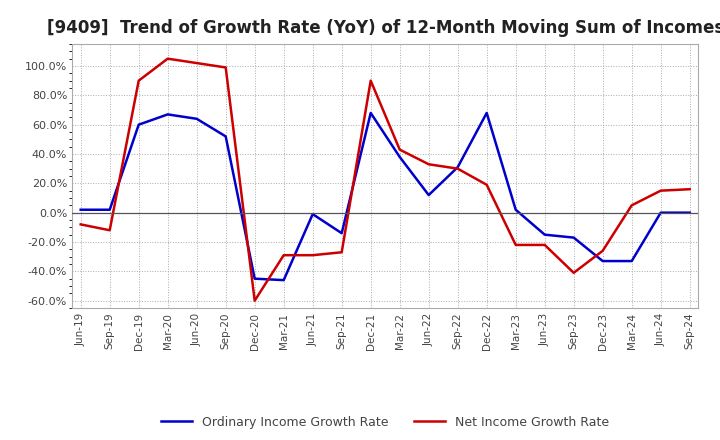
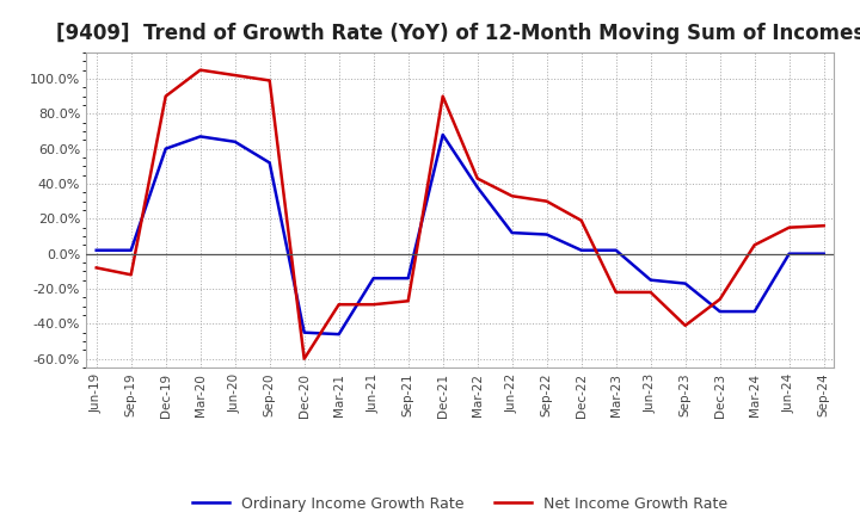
Ordinary Income Growth Rate/Jun-21: -1% -> -14%
Ordinary Income Growth Rate/Sep-22: 31% -> 11%
Ordinary Income Growth Rate/Dec-22: 68% -> 2%
